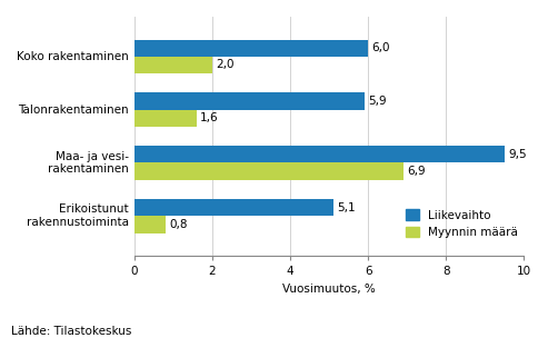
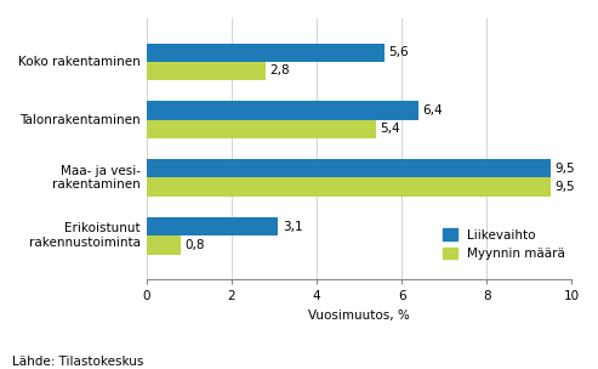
Liikevaihto/Koko rakentaminen: 6,0 -> 5,6
Myynnin määrä/Koko rakentaminen: 2,0 -> 2,8
Liikevaihto/Talonrakentaminen: 5,9 -> 6,4
Myynnin määrä/Talonrakentaminen: 1,6 -> 5,4
Myynnin määrä/Maa- ja vesi- rakentaminen: 6,9 -> 9,5
Liikevaihto/Erikoistunut rakennustoiminta: 5,1 -> 3,1
